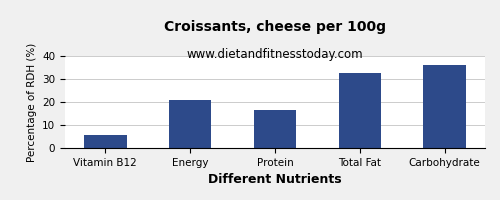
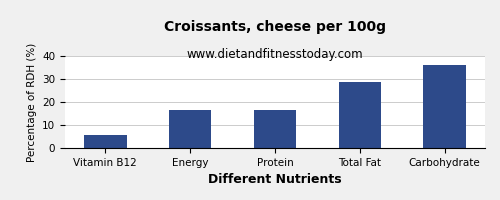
Energy: 21.0 -> 16.5
Total Fat: 32.5 -> 28.5
